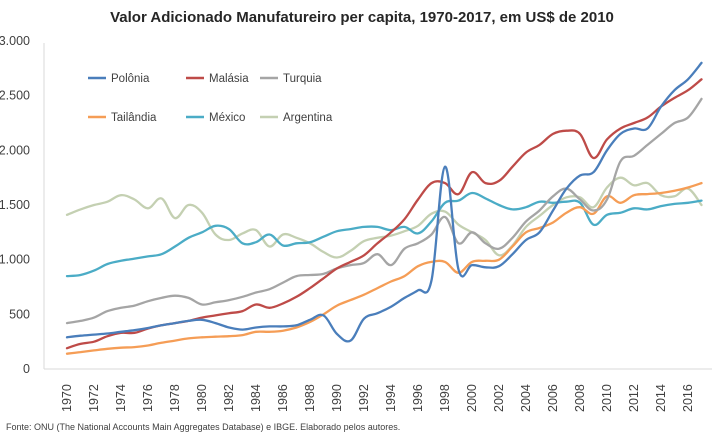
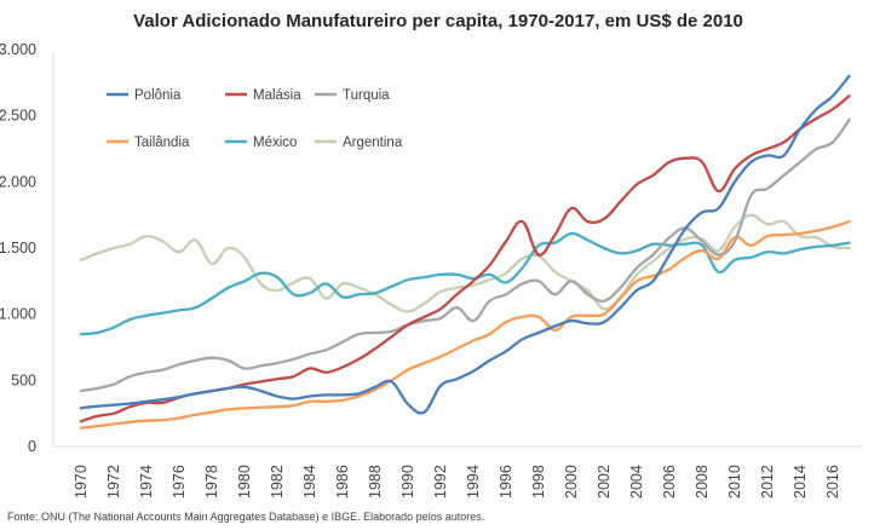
Polônia/1998: 1850 -> 860
Malásia/1998: 1700 -> 1450
Turquia/1998: 1390 -> 1250
Argentina/2016: 1650 -> 1510
